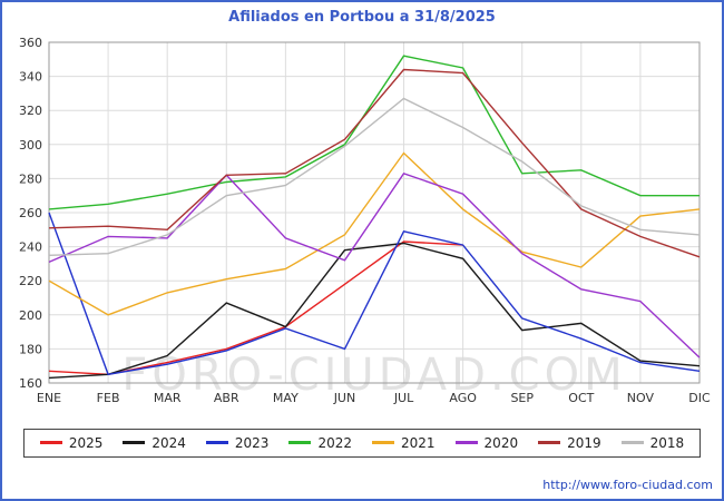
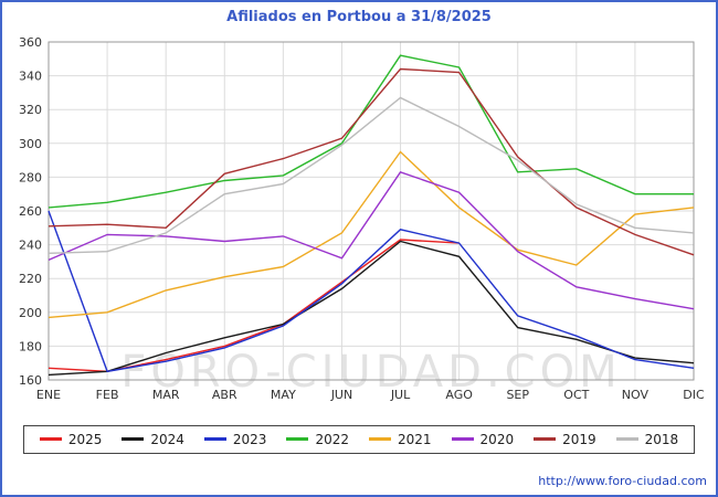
2021/ENE: 220 -> 197
2024/ABR: 207 -> 185
2020/ABR: 282 -> 242
2019/MAY: 283 -> 291
2024/JUN: 238 -> 214
2023/JUN: 180 -> 217
2019/SEP: 301 -> 292
2024/OCT: 195 -> 184
2020/DIC: 175 -> 202
